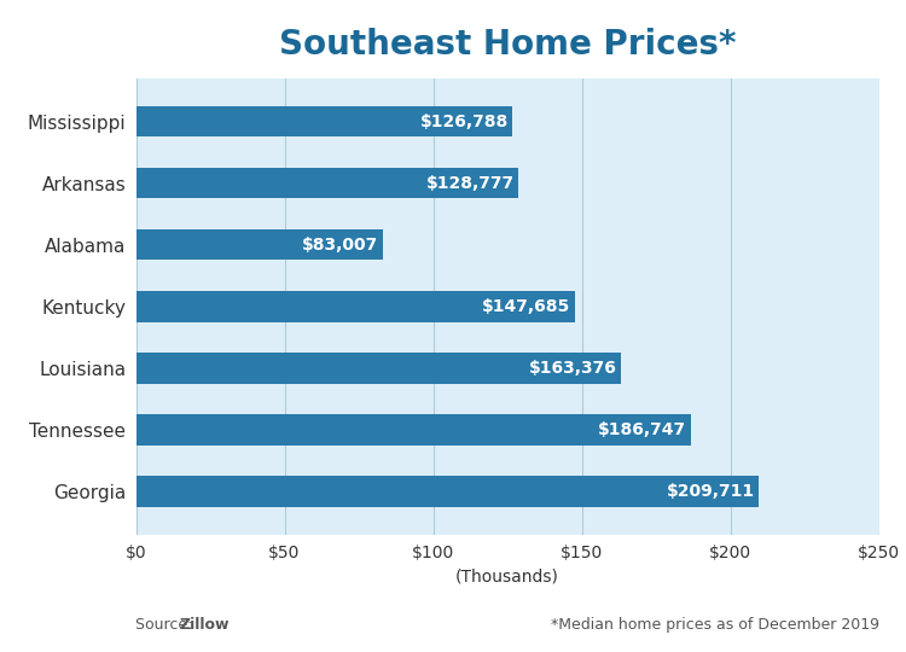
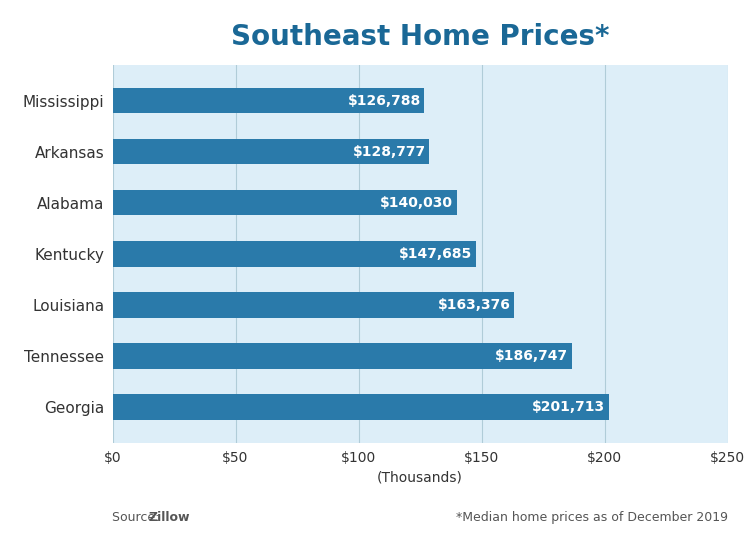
Alabama: $83,007 -> $140,030
Georgia: $209,711 -> $201,713
